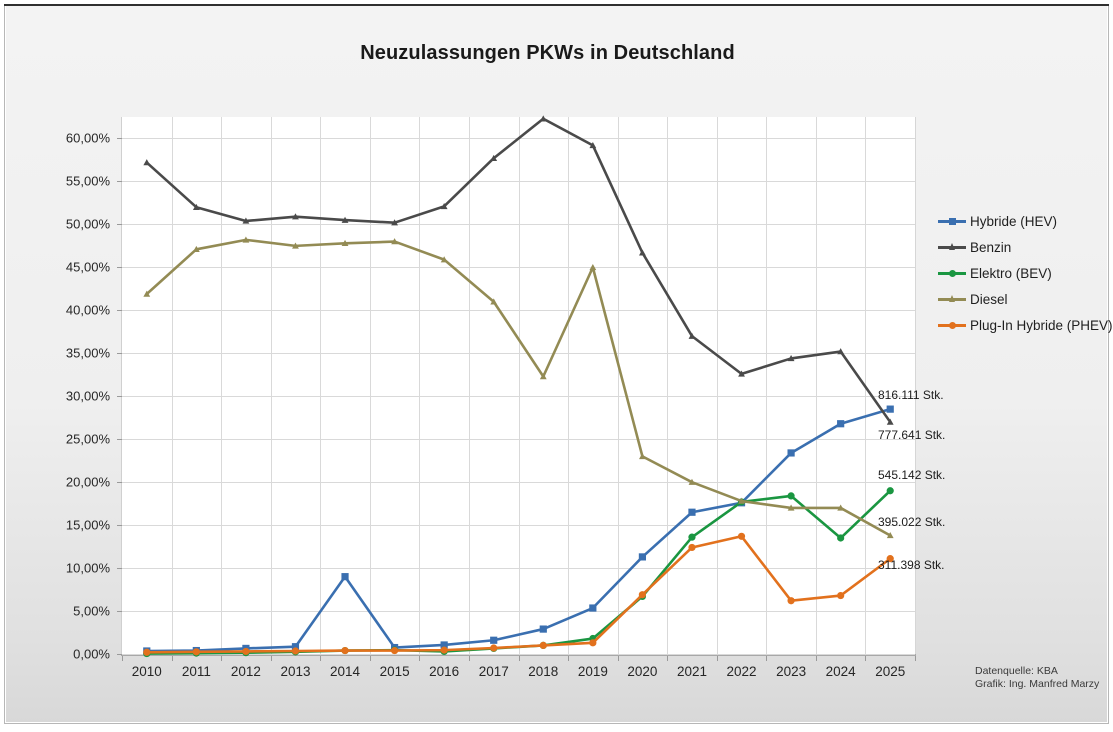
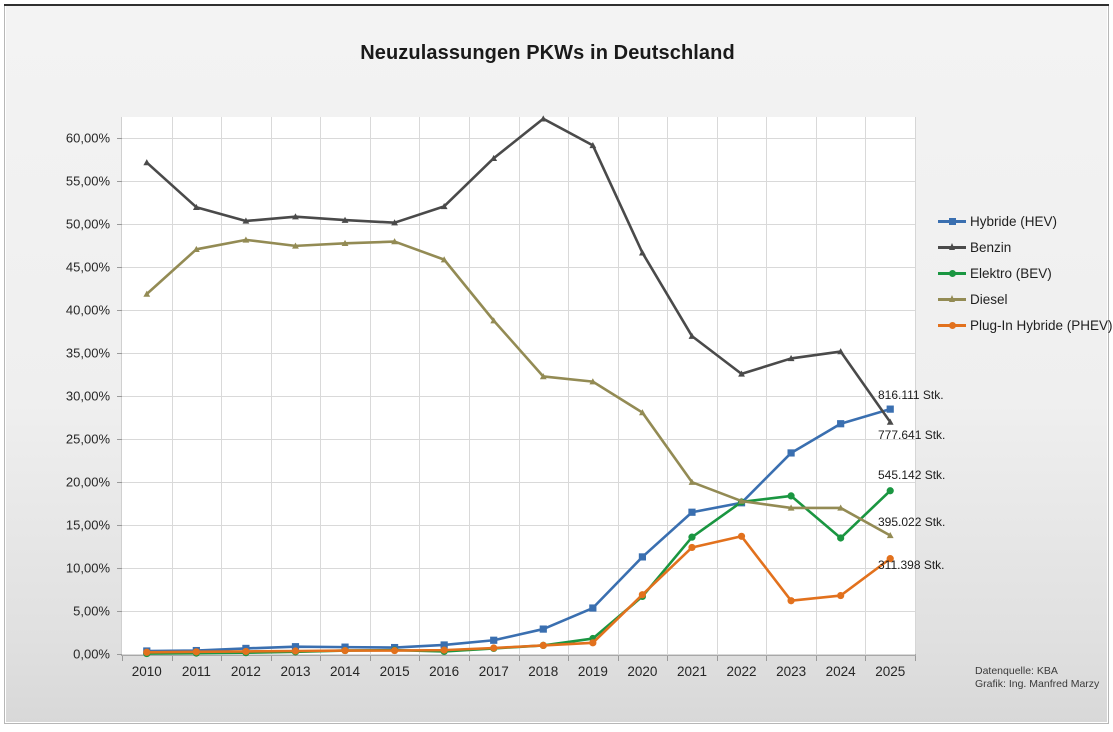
Hybride (HEV)/2014: 9% -> 1%
Diesel/2017: 41% -> 39%
Diesel/2019: 45% -> 32%
Diesel/2020: 23% -> 28%
